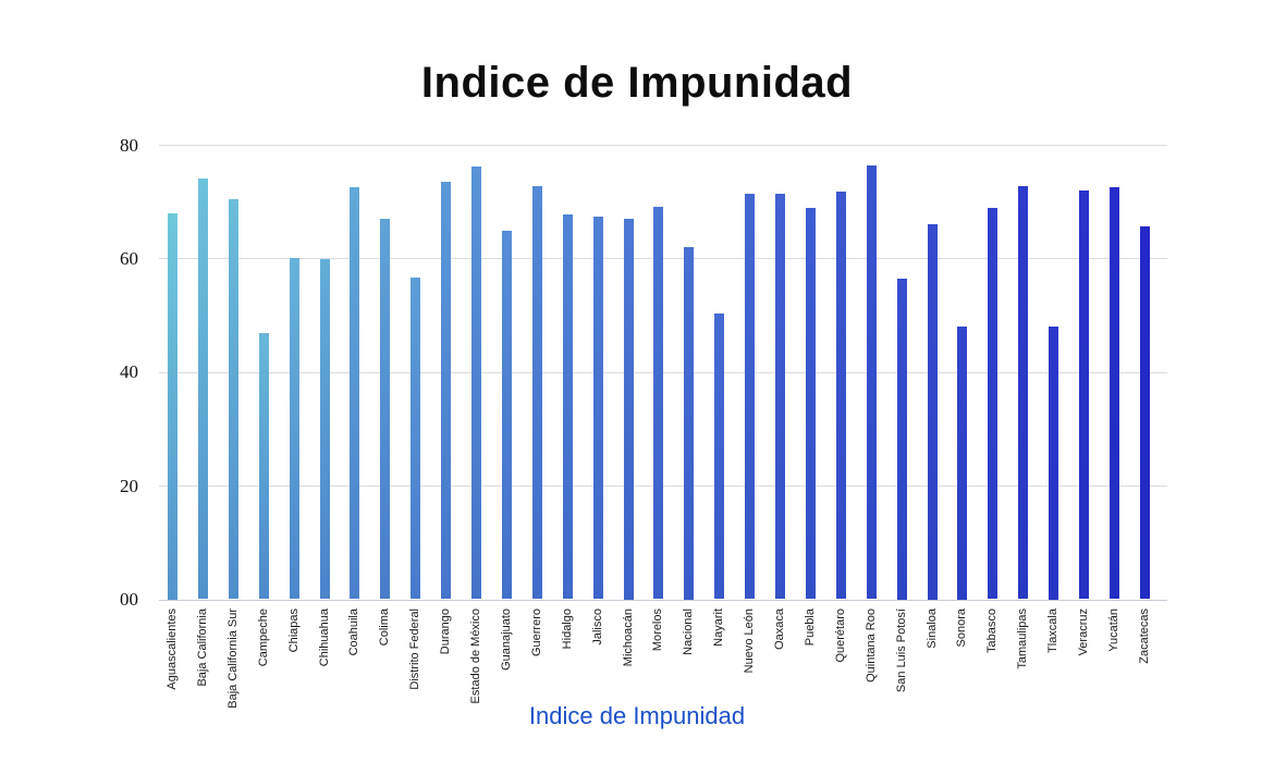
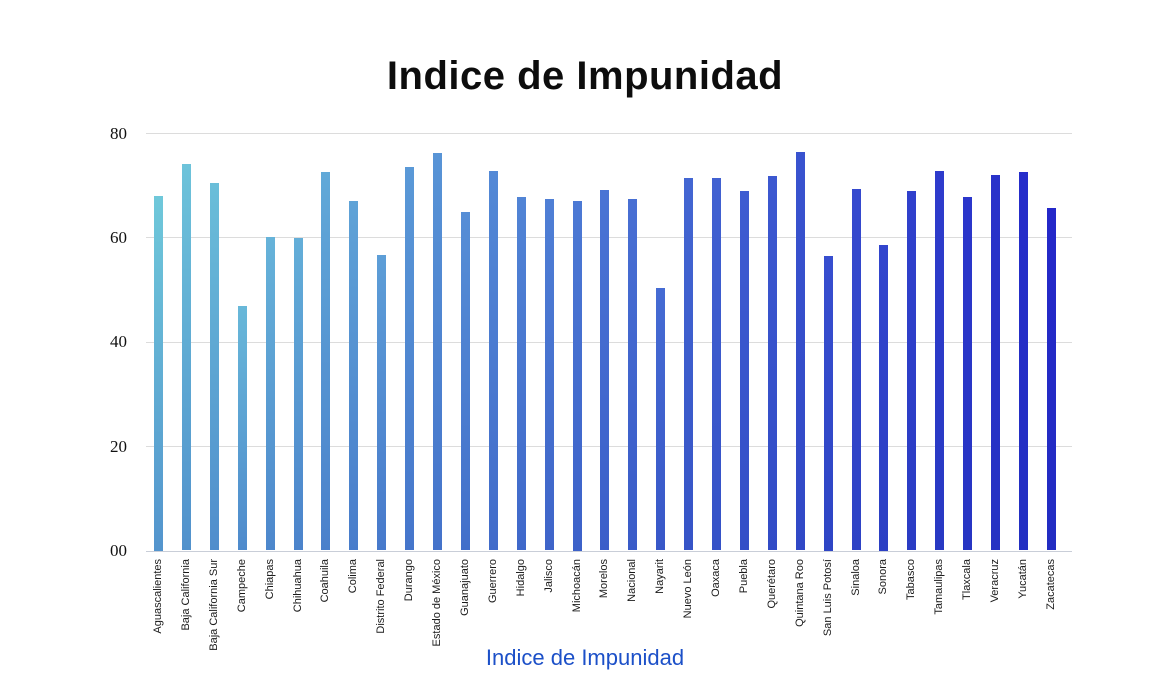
Nacional: 62 -> 67
Sinaloa: 66 -> 69
Sonora: 48 -> 58
Tlaxcala: 48 -> 68
